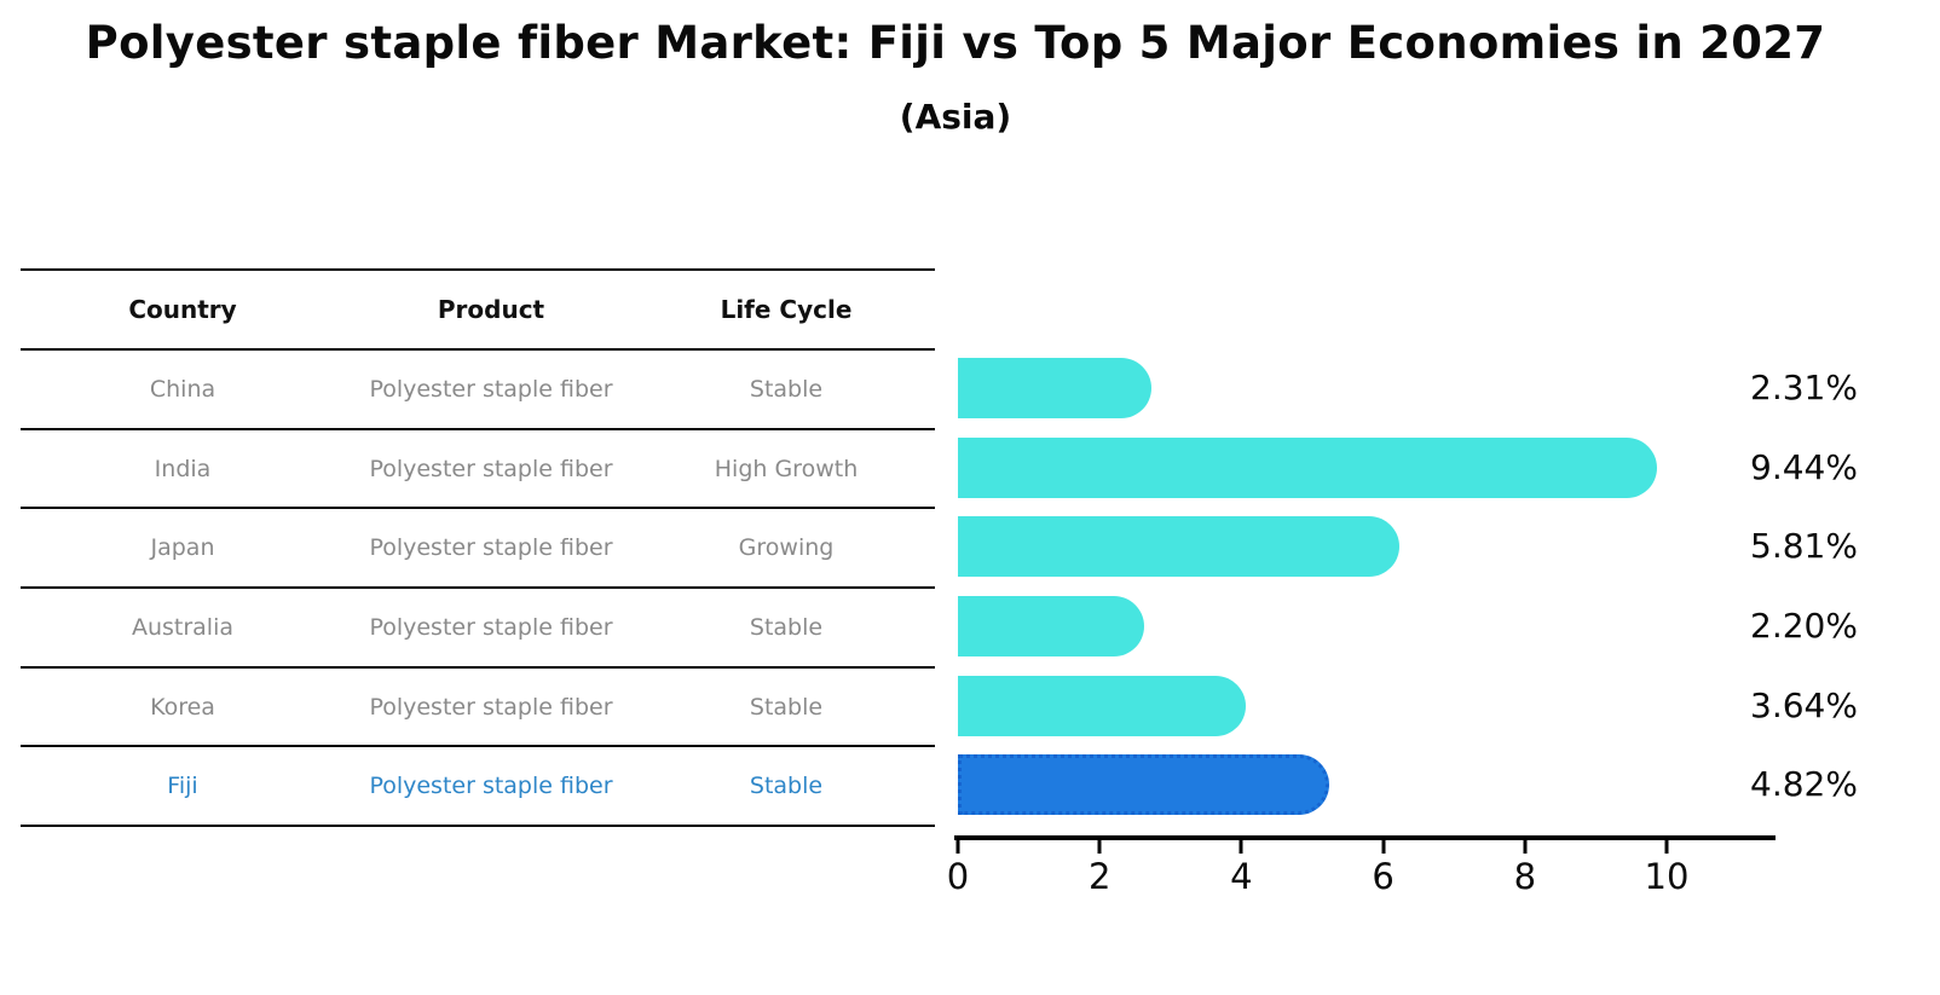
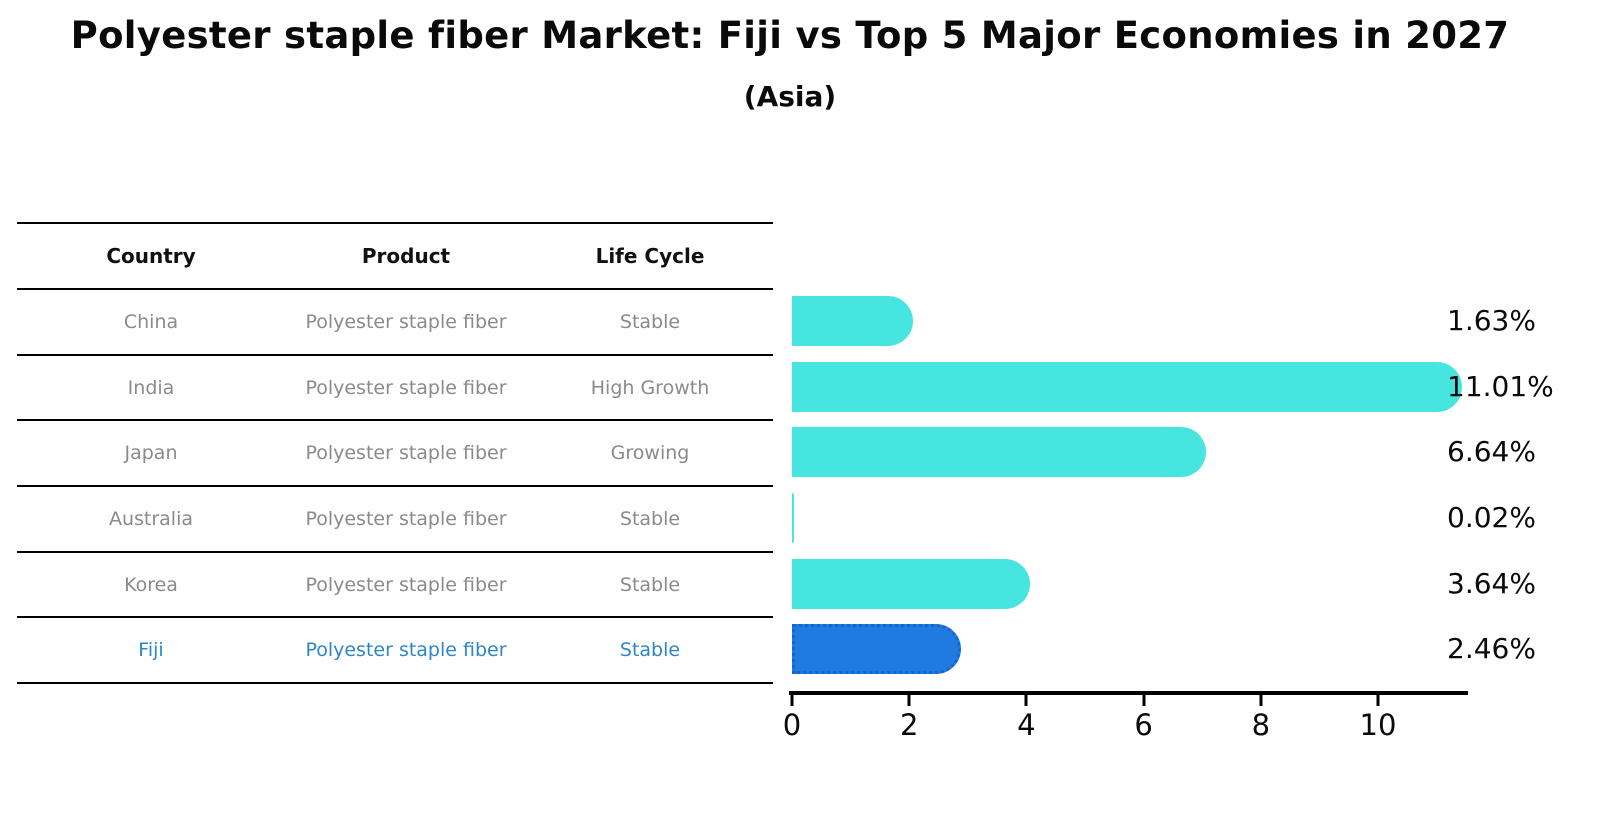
China: 2.31% -> 1.63%
India: 9.44% -> 11.01%
Japan: 5.81% -> 6.64%
Australia: 2.20% -> 0.02%
Fiji: 4.82% -> 2.46%
